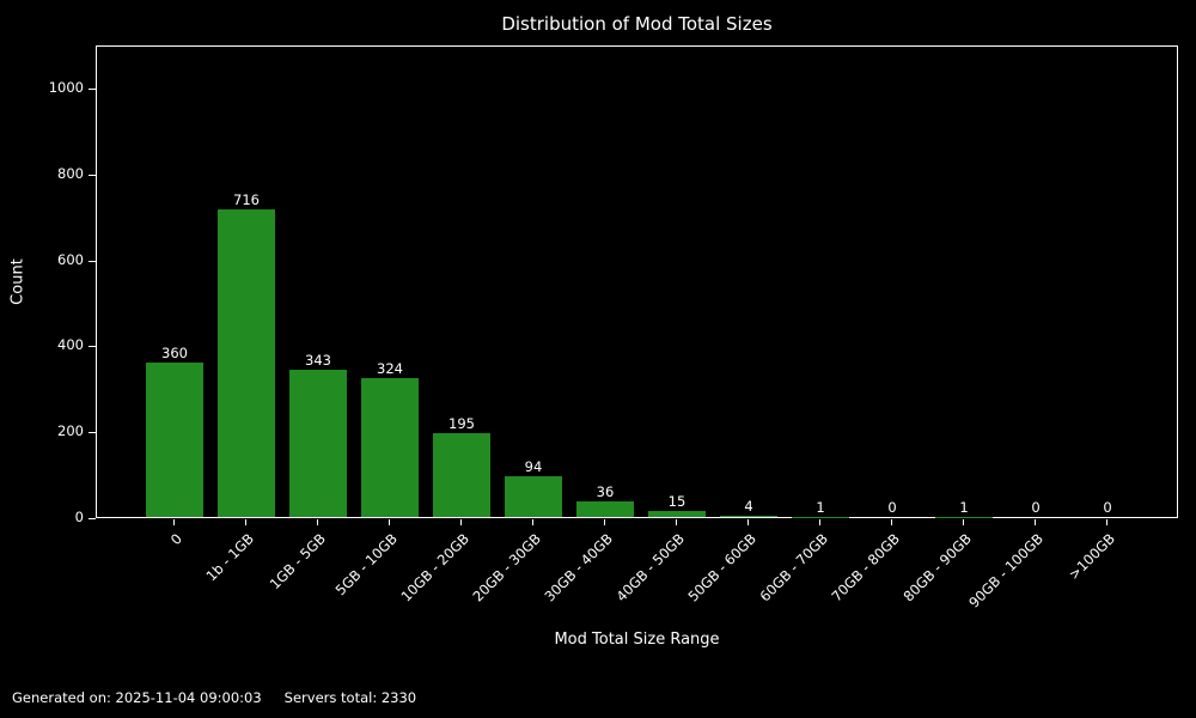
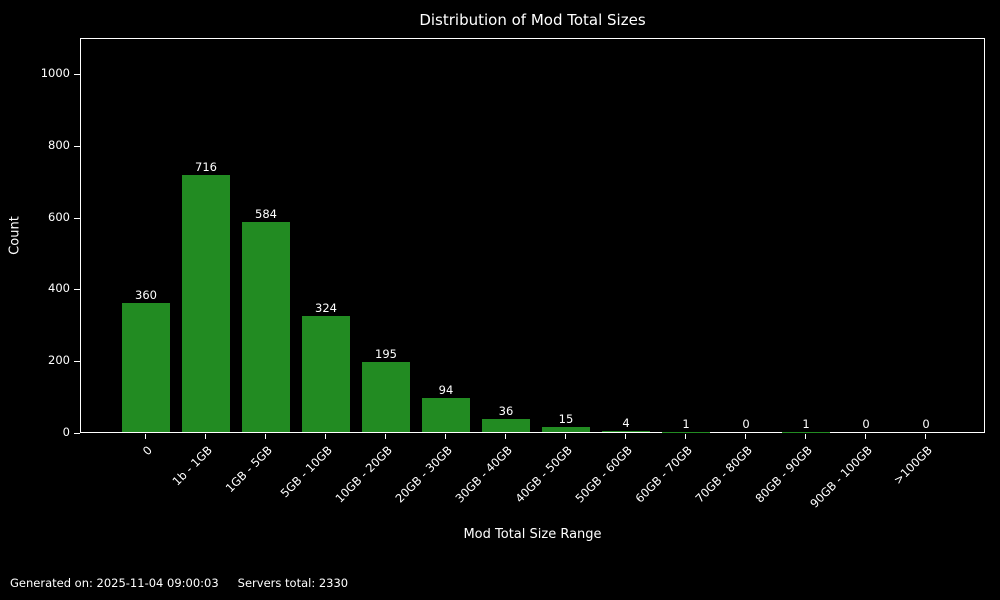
1GB - 5GB: 343 -> 584
